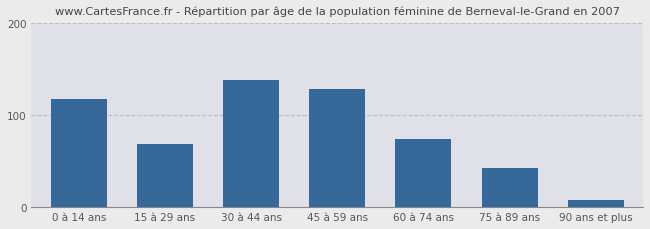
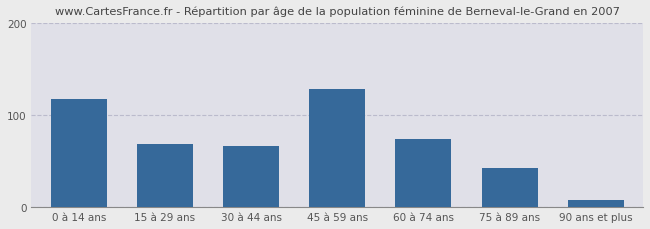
30 à 44 ans: 138 -> 66
